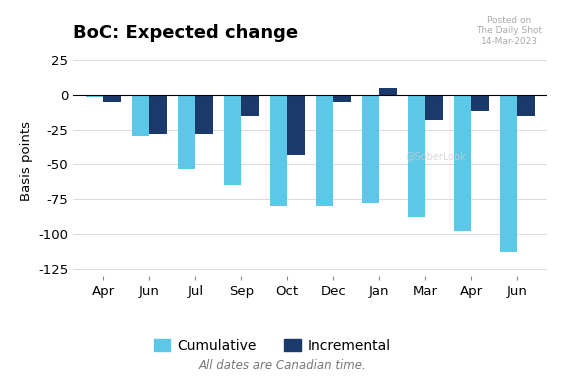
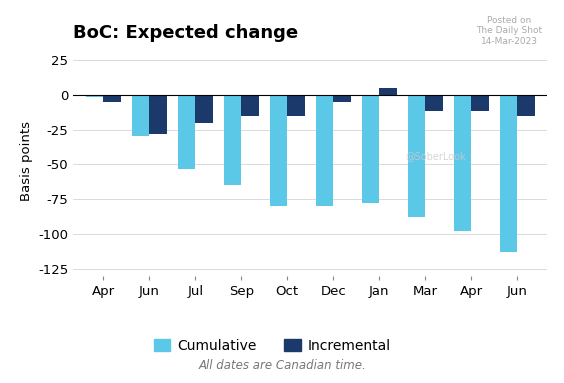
Incremental/Jul: -28 -> -20
Incremental/Oct: -43 -> -15
Incremental/Mar: -18 -> -12
